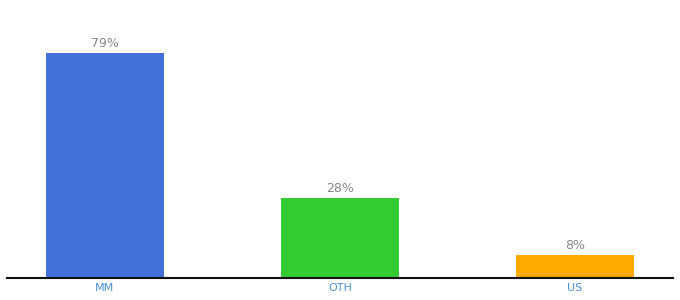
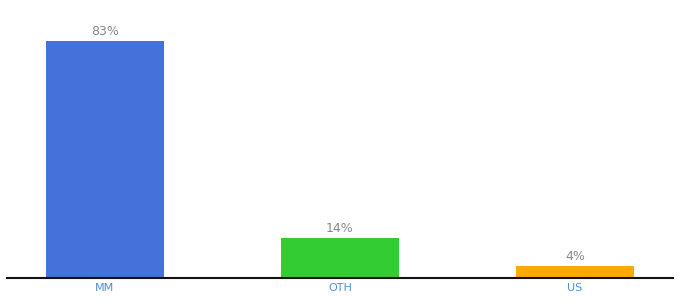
MM: 79% -> 83%
OTH: 28% -> 14%
US: 8% -> 4%
